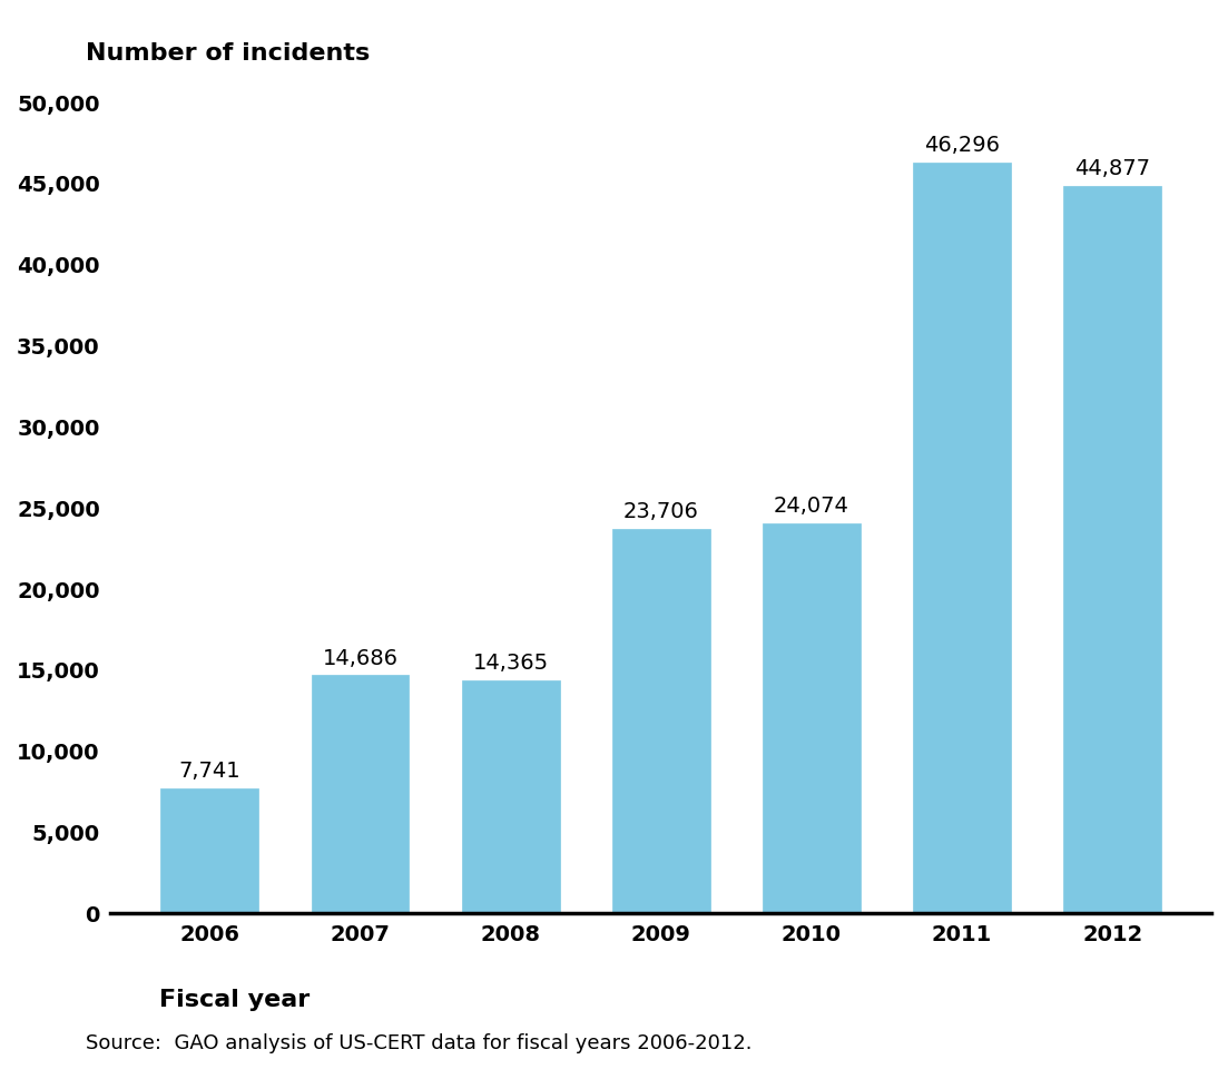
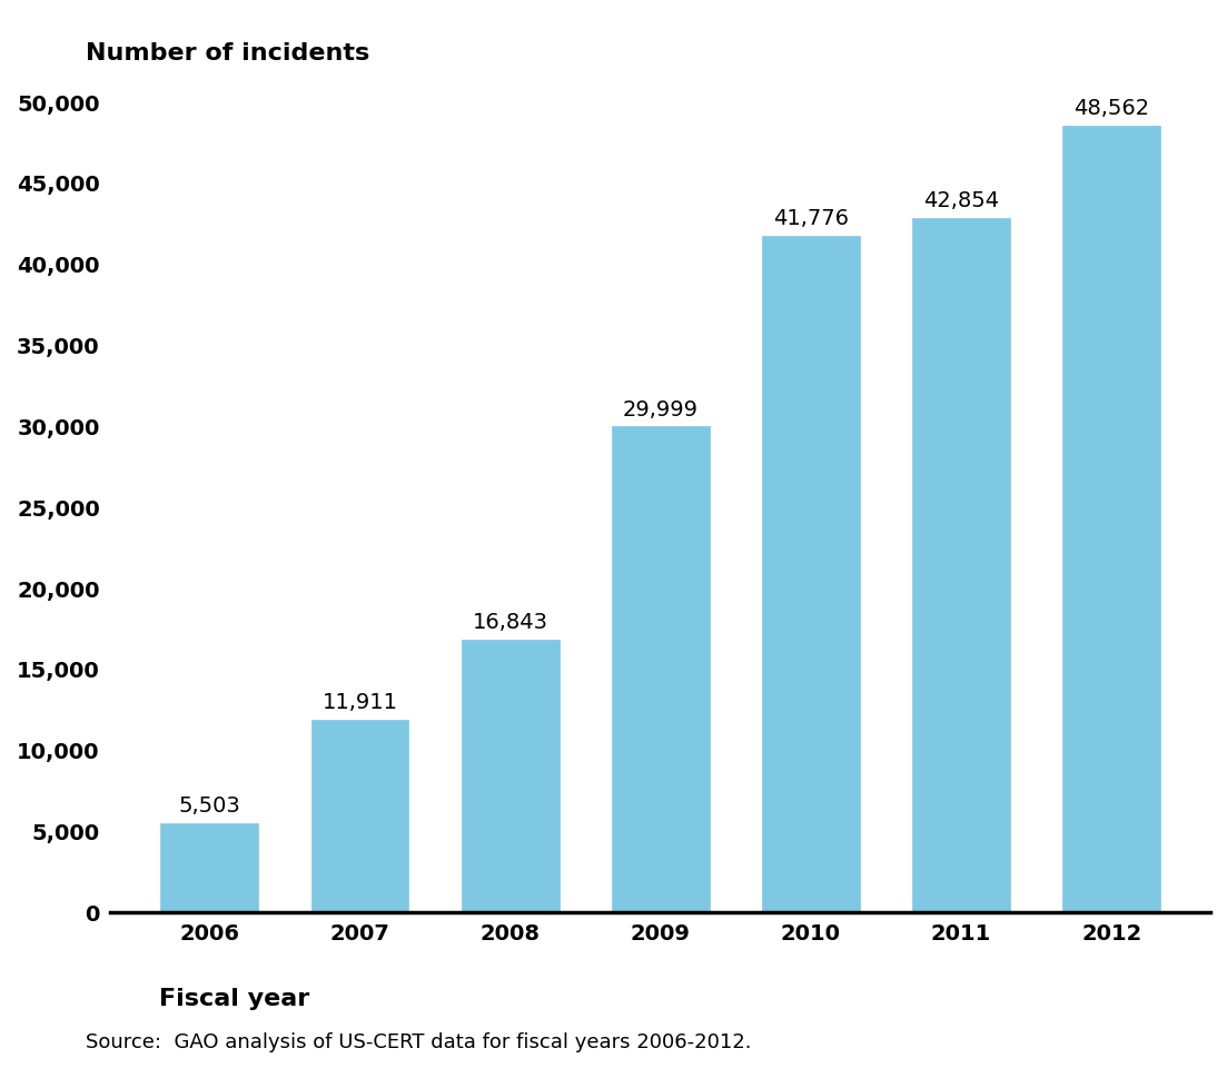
2006: 7,741 -> 5,503
2007: 14,686 -> 11,911
2008: 14,365 -> 16,843
2009: 23,706 -> 29,999
2010: 24,074 -> 41,776
2011: 46,296 -> 42,854
2012: 44,877 -> 48,562
